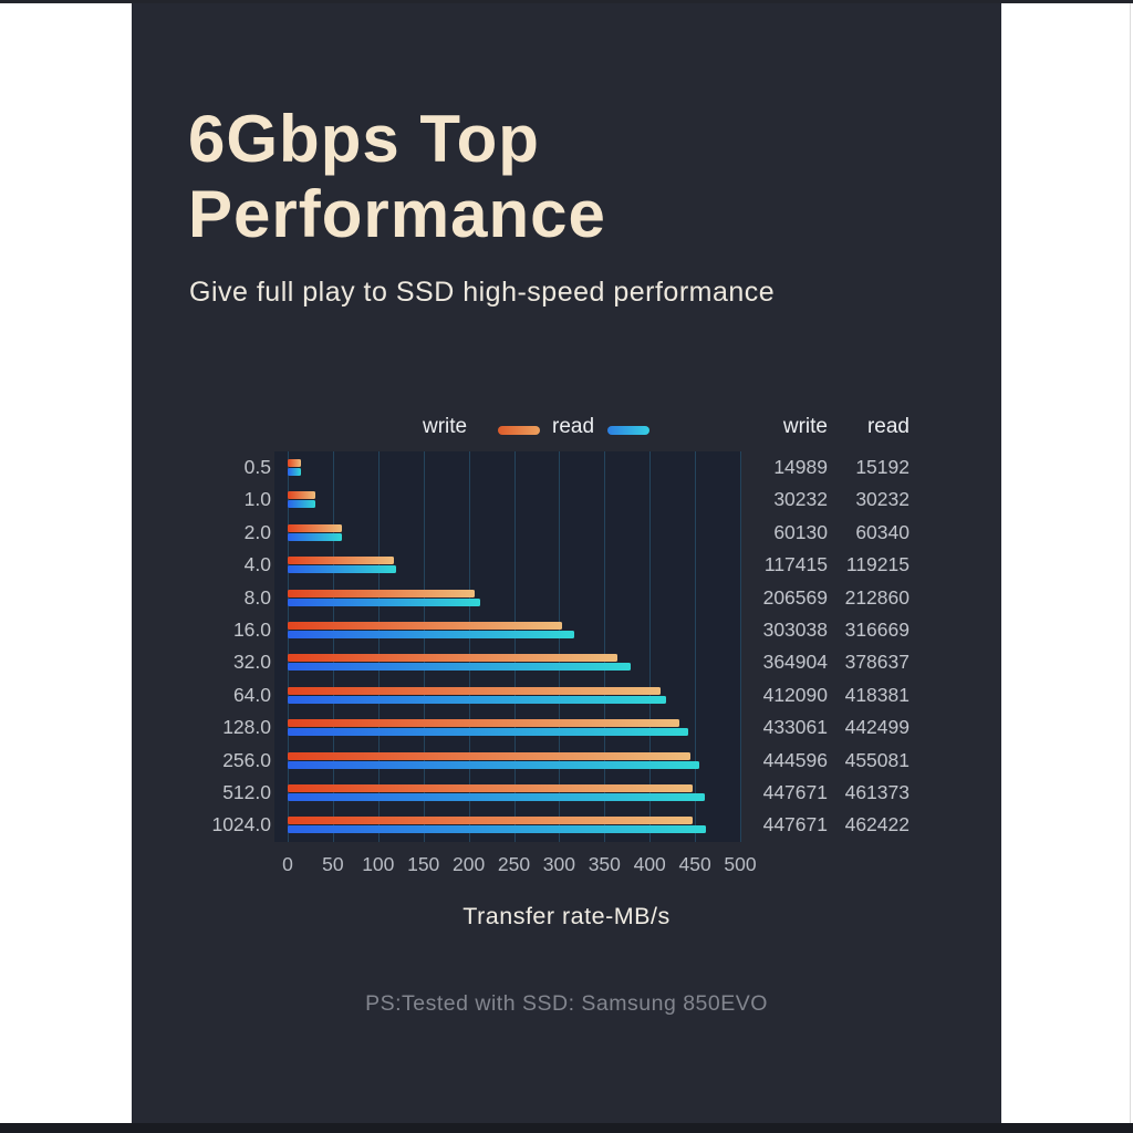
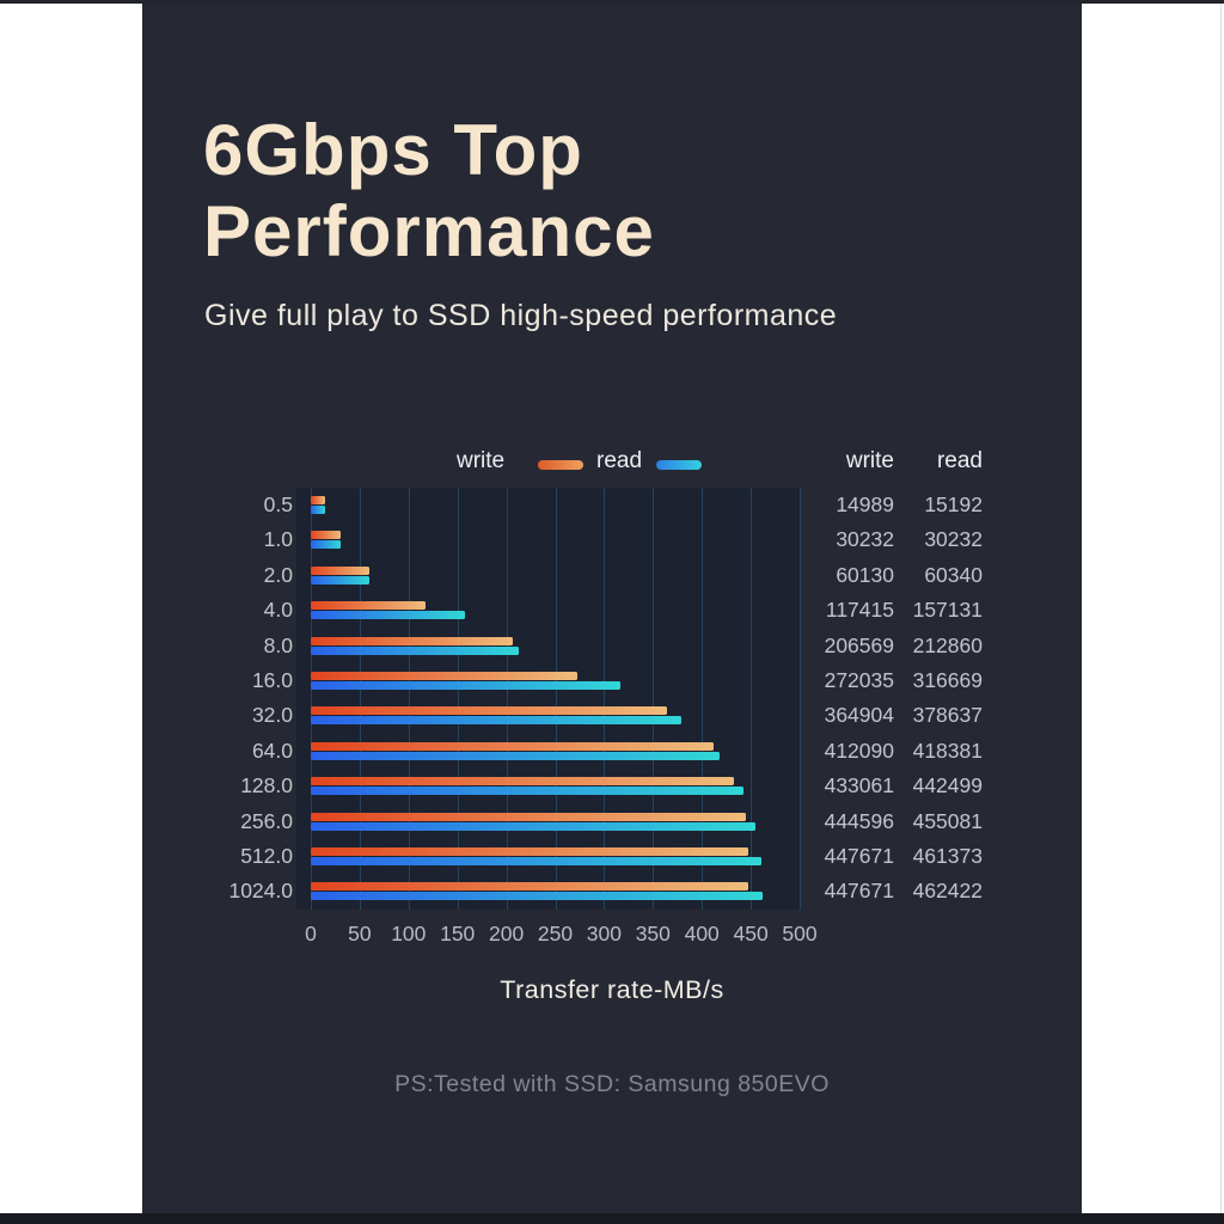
read/4.0: 119215 -> 157131
write/16.0: 303038 -> 272035
